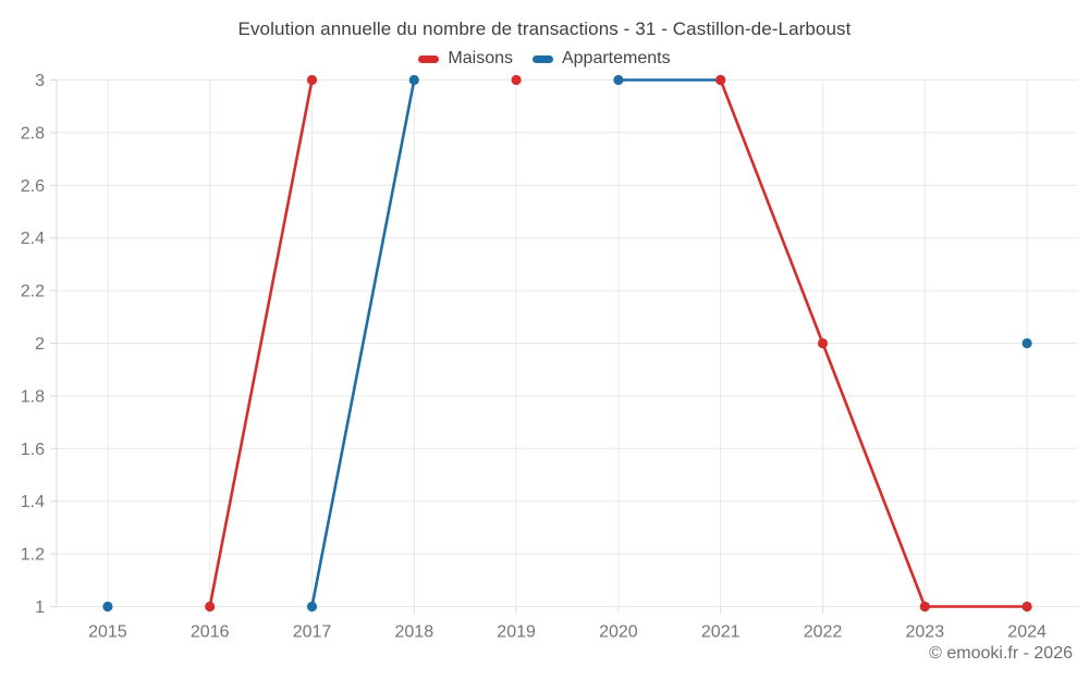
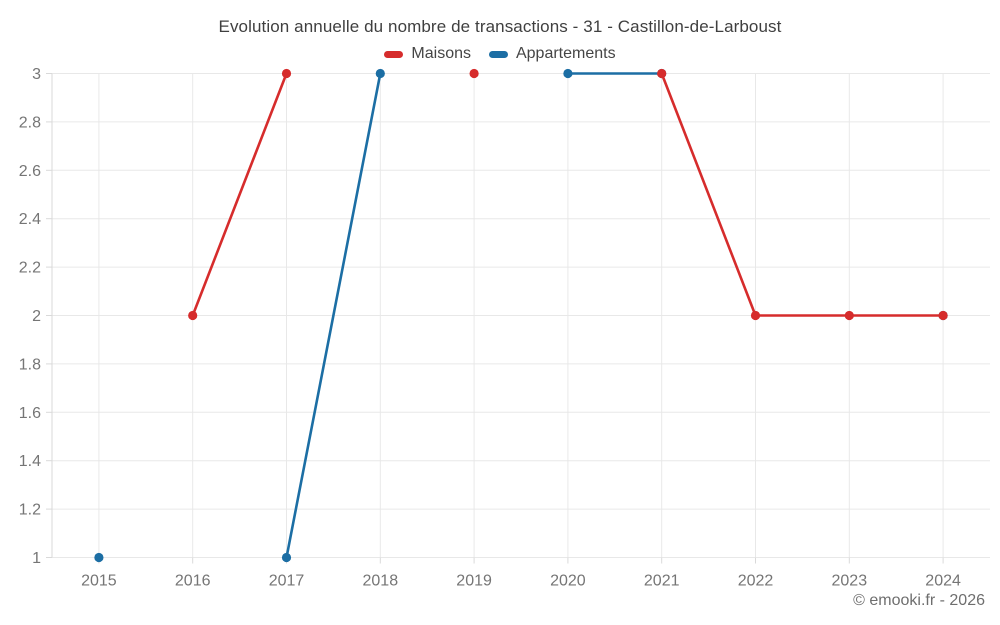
Maisons/2016: 1 -> 2
Maisons/2023: 1 -> 2
Maisons/2024: 1 -> 2
